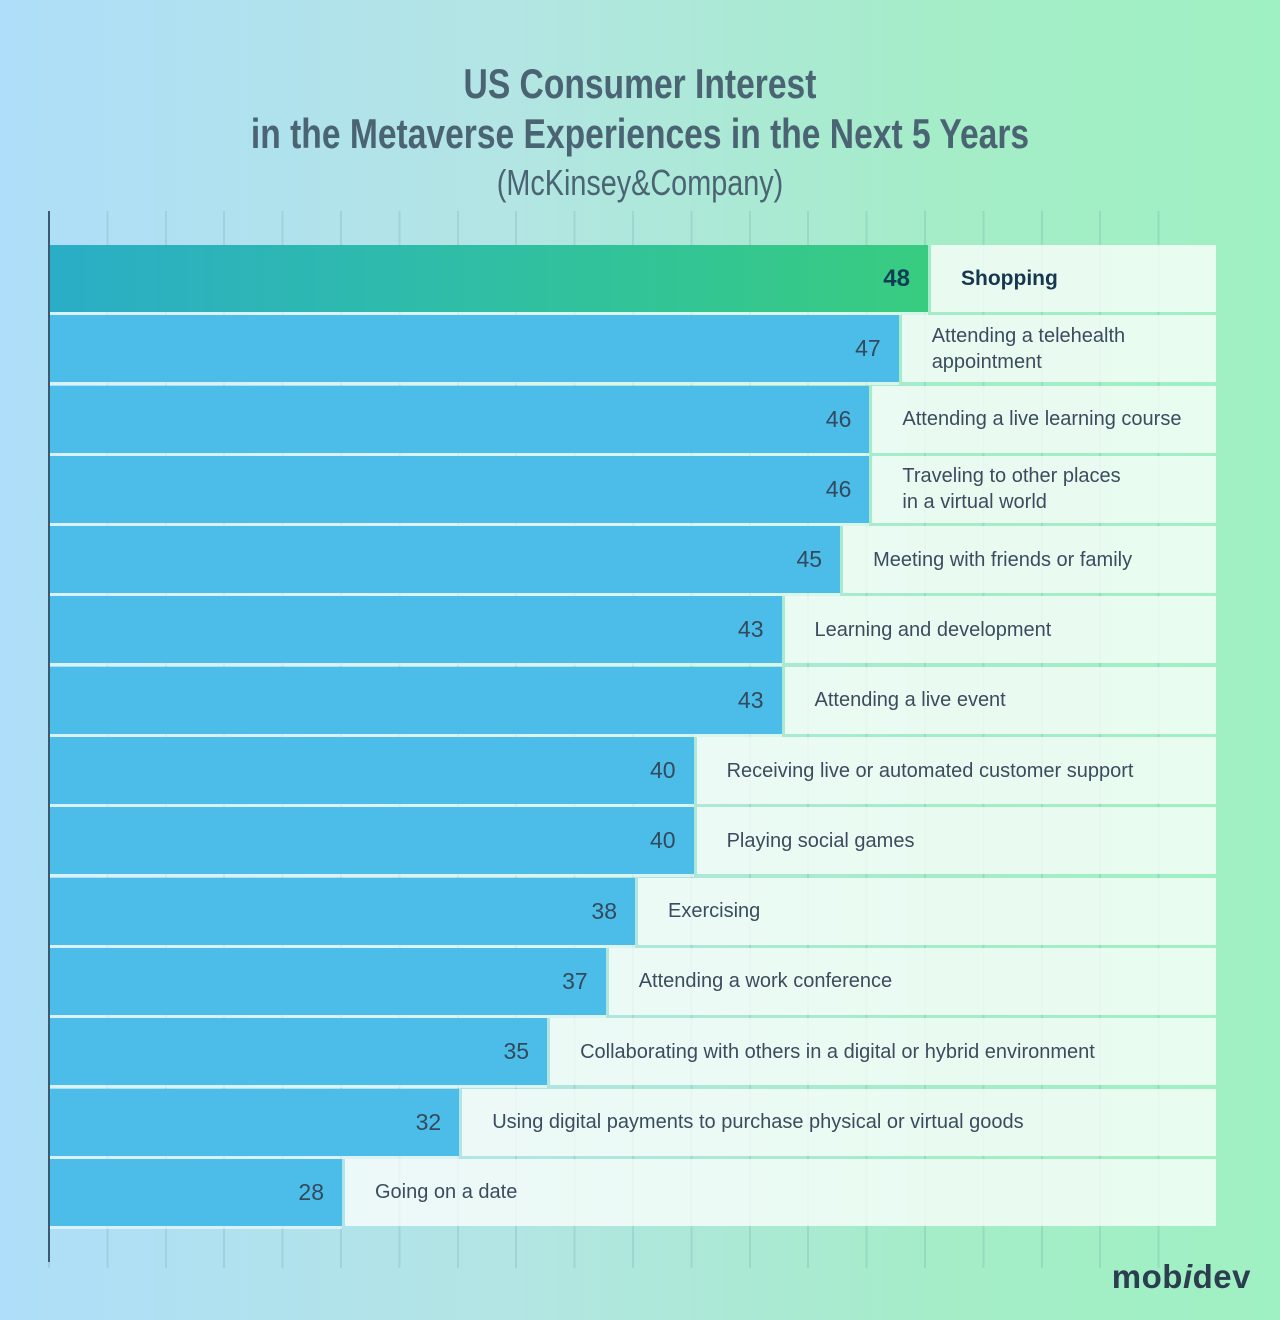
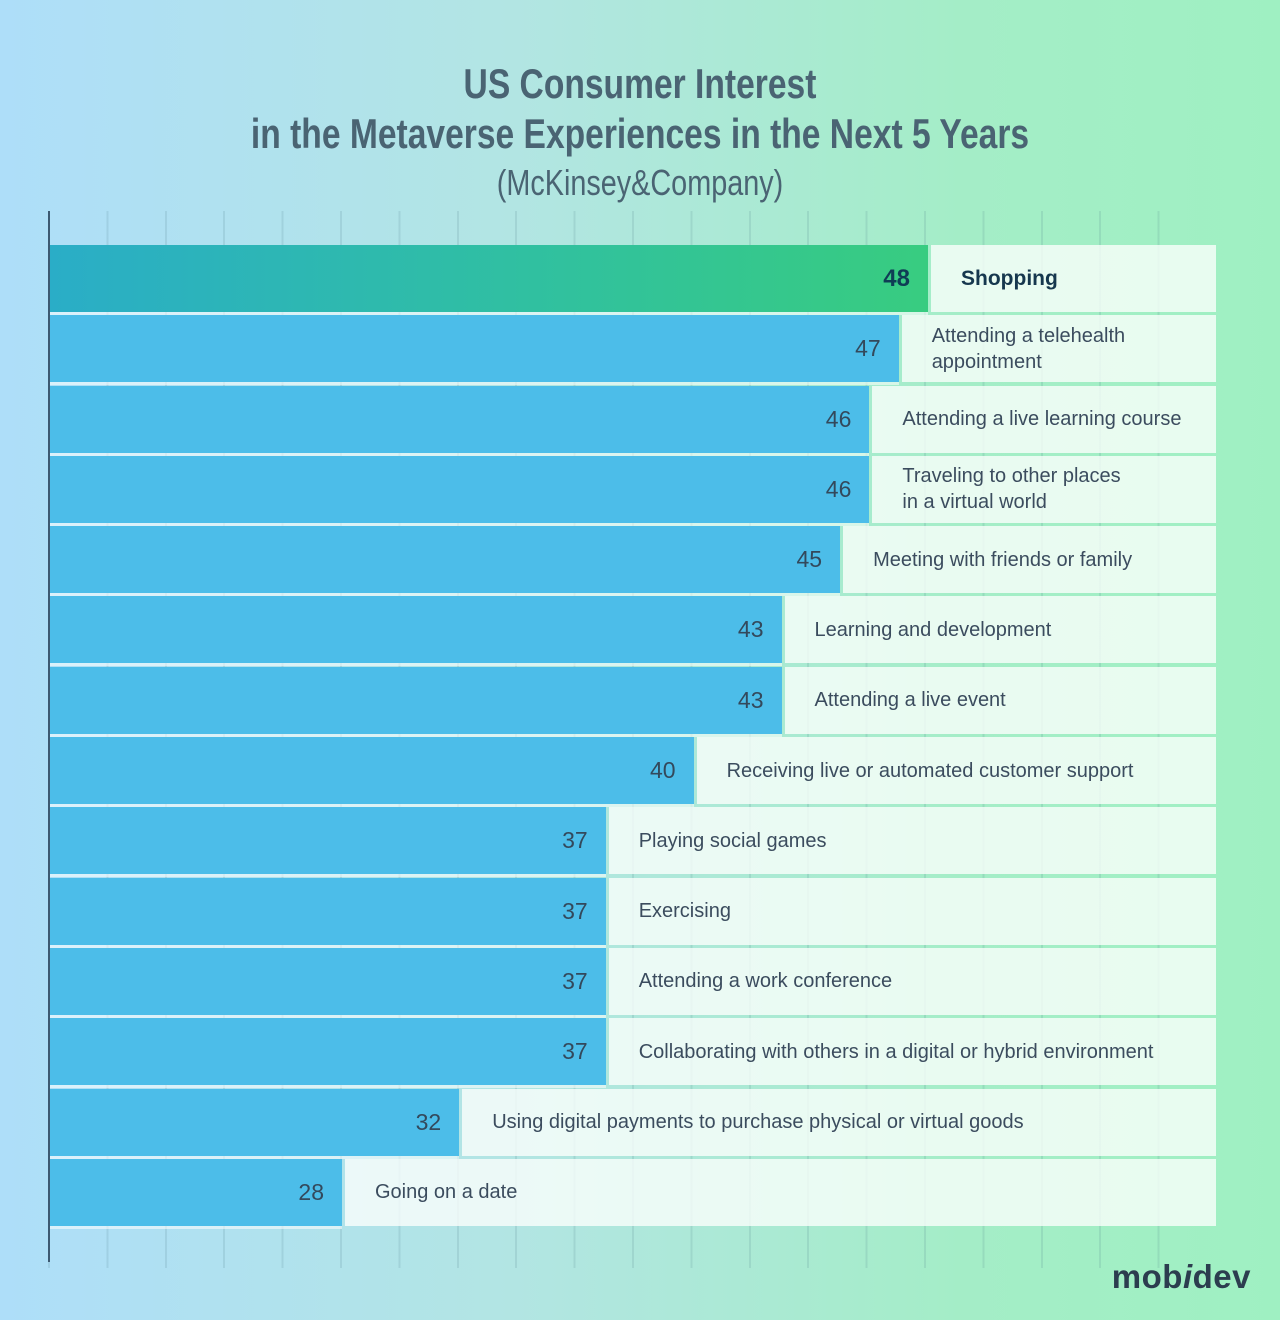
Playing social games: 40 -> 37
Exercising: 38 -> 37
Collaborating with others in a digital or hybrid environment: 35 -> 37
